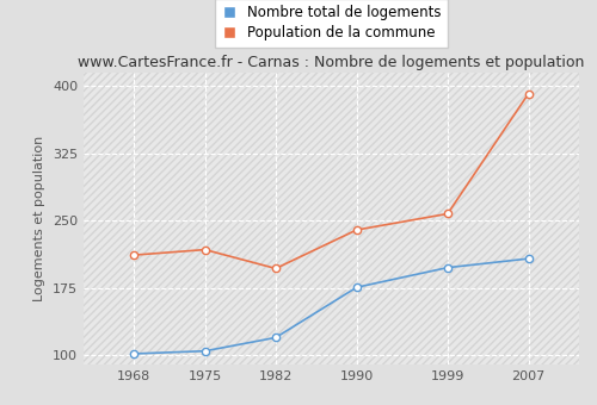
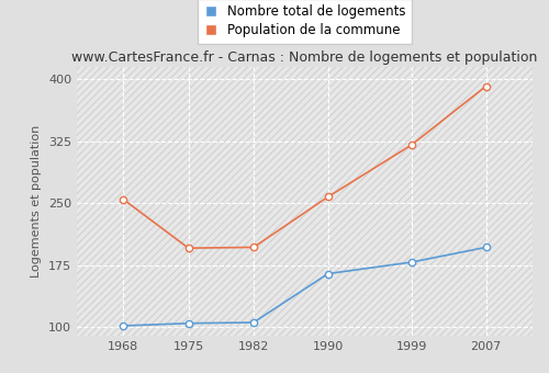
Population de la commune/1968: 212 -> 255
Population de la commune/1975: 218 -> 196
Nombre total de logements/1982: 120 -> 106
Nombre total de logements/1990: 176 -> 165
Population de la commune/1990: 240 -> 258
Nombre total de logements/1999: 198 -> 179
Population de la commune/1999: 258 -> 321
Nombre total de logements/2007: 208 -> 197
